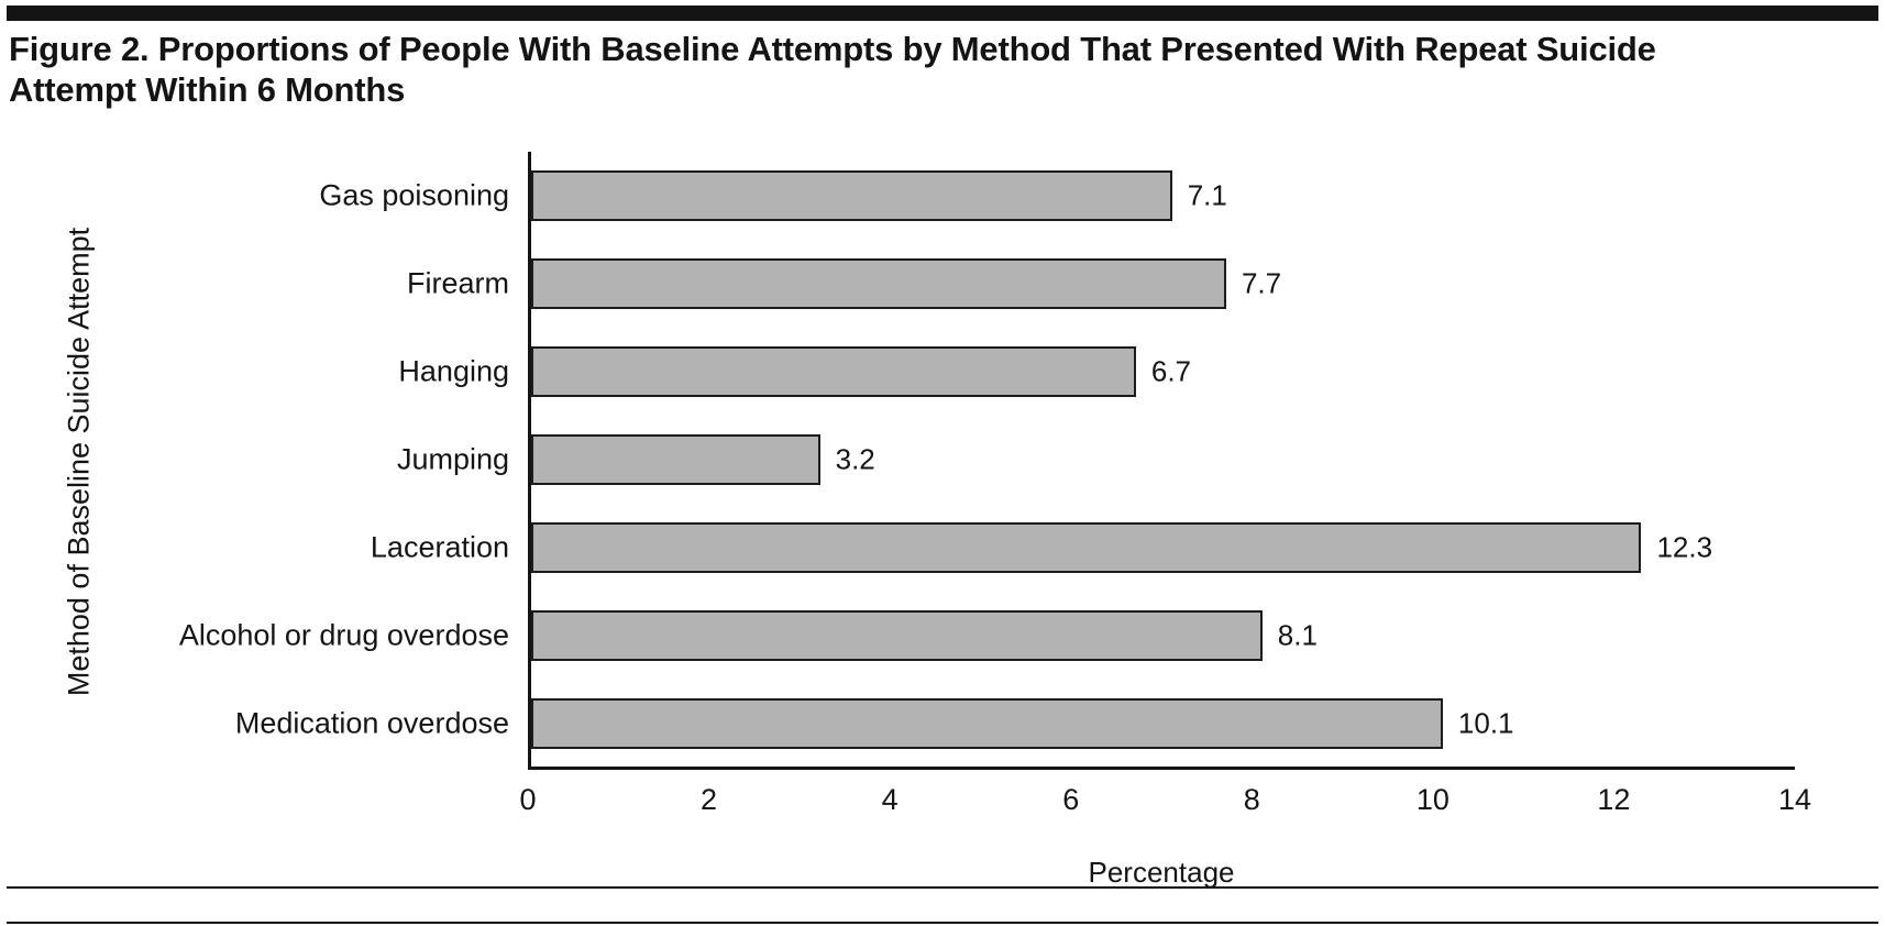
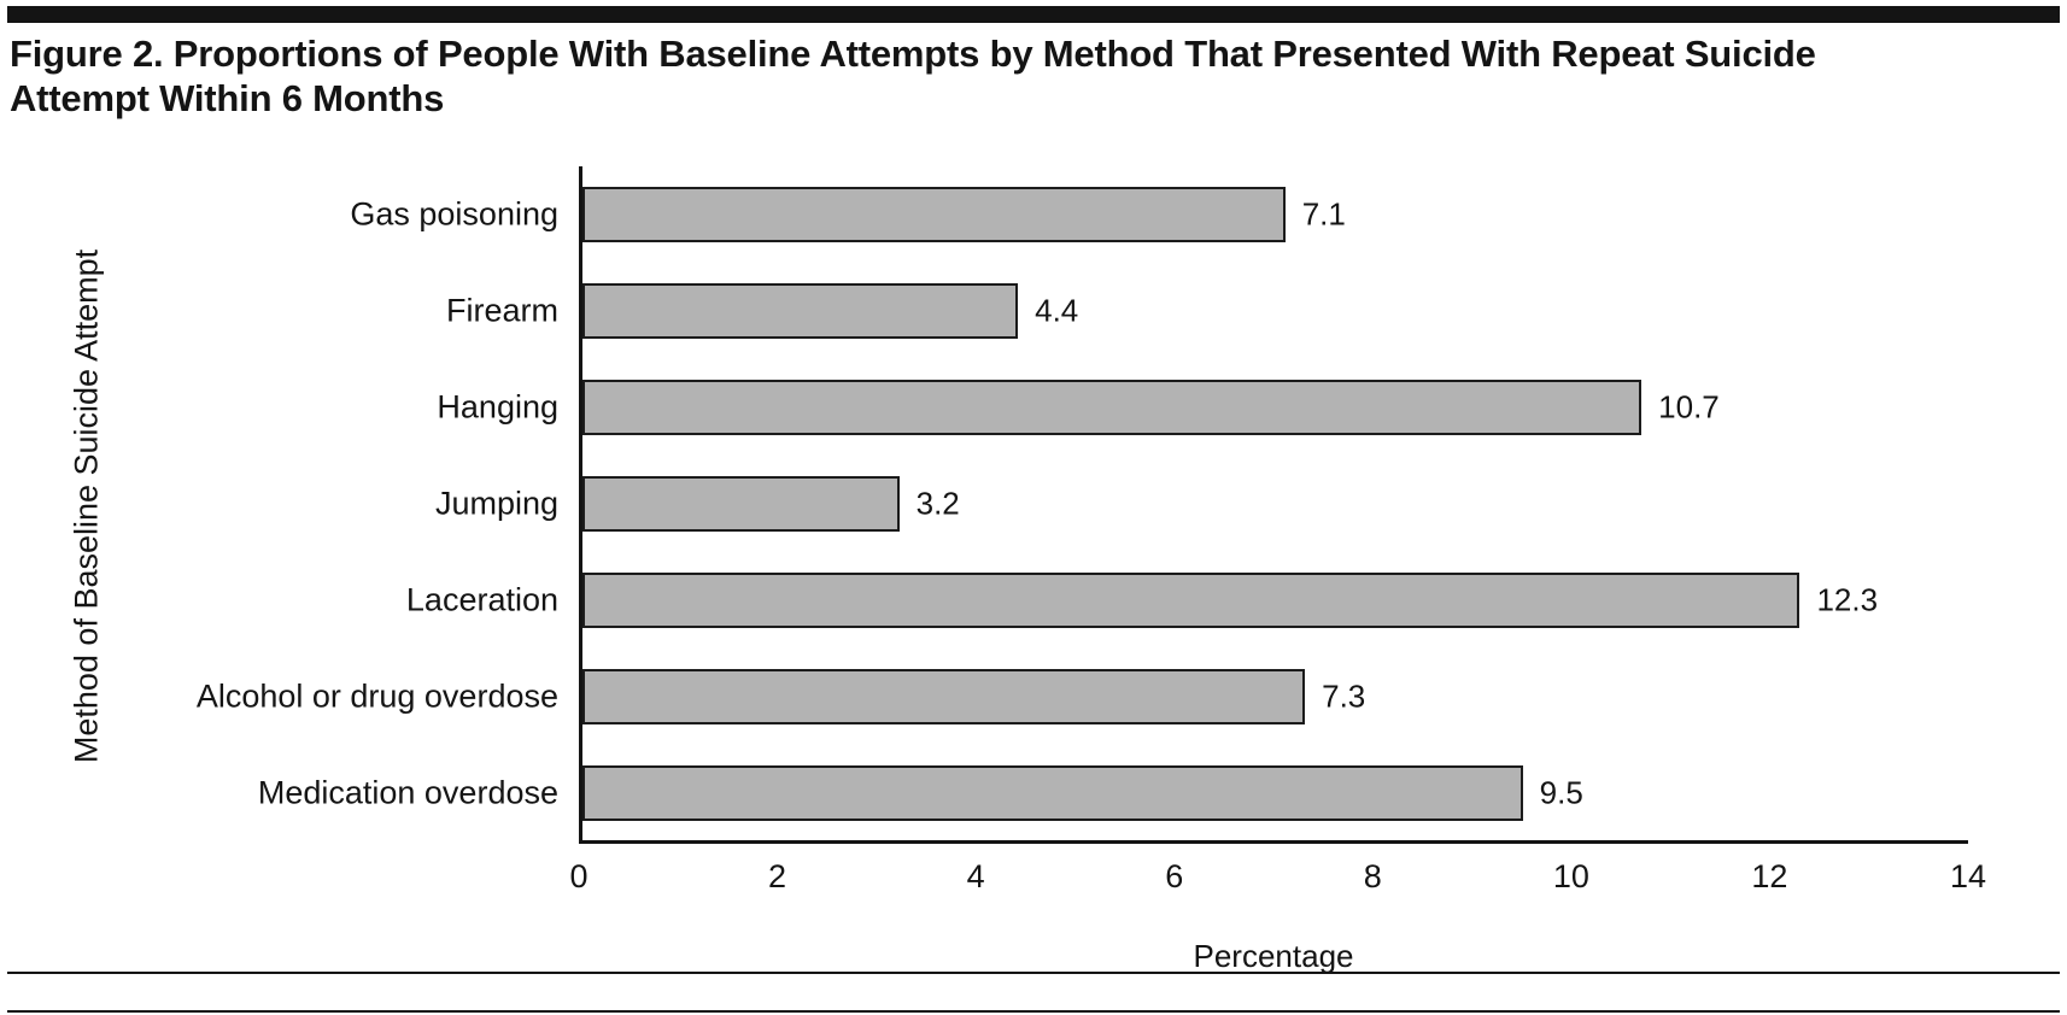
Firearm: 7.7 -> 4.4
Hanging: 6.7 -> 10.7
Alcohol or drug overdose: 8.1 -> 7.3
Medication overdose: 10.1 -> 9.5
